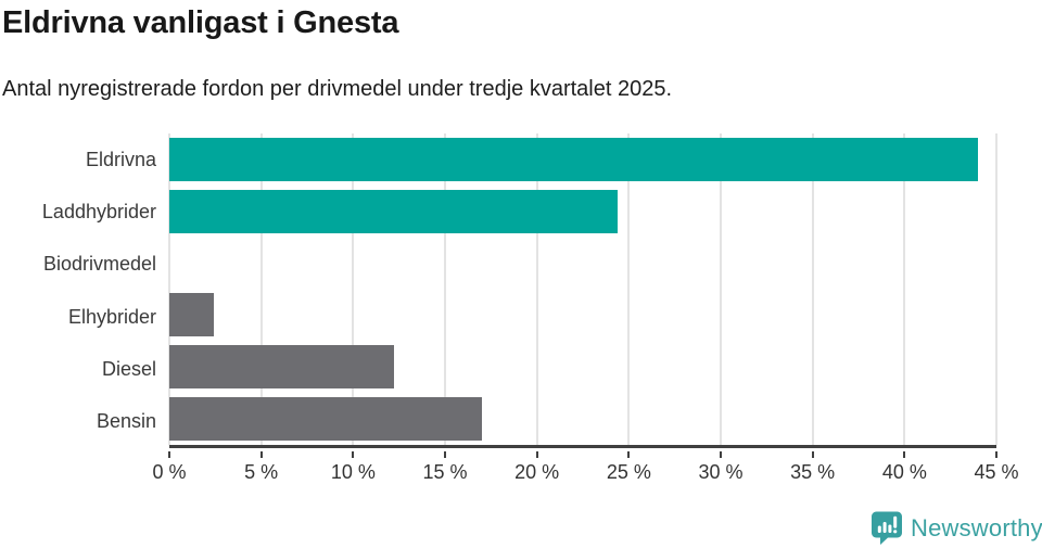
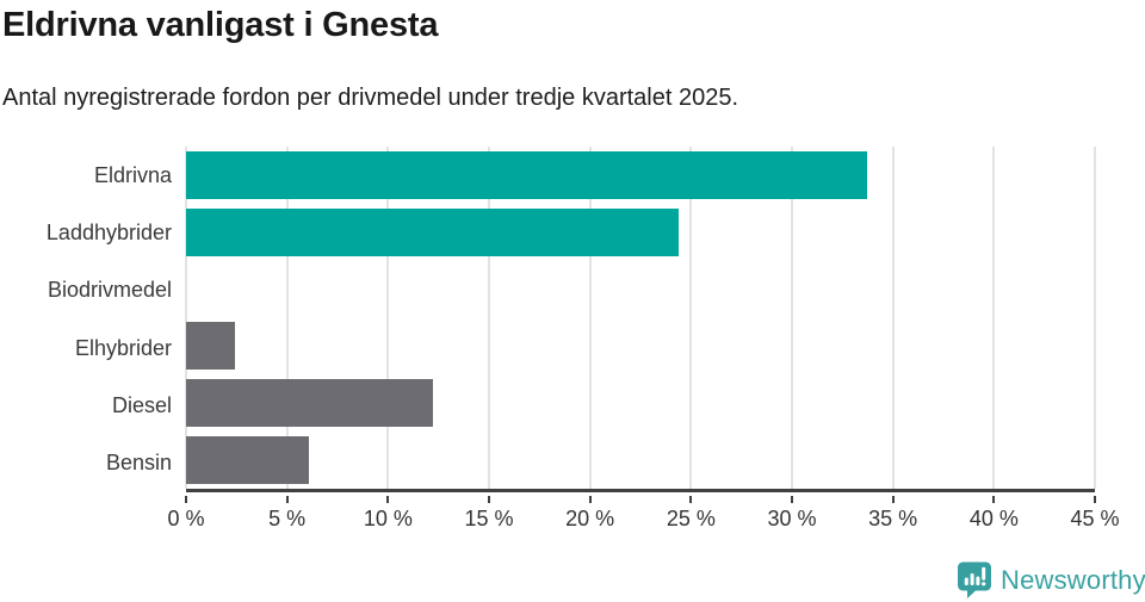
Eldrivna: 44.0% -> 33.7%
Bensin: 17.0% -> 6.1%
